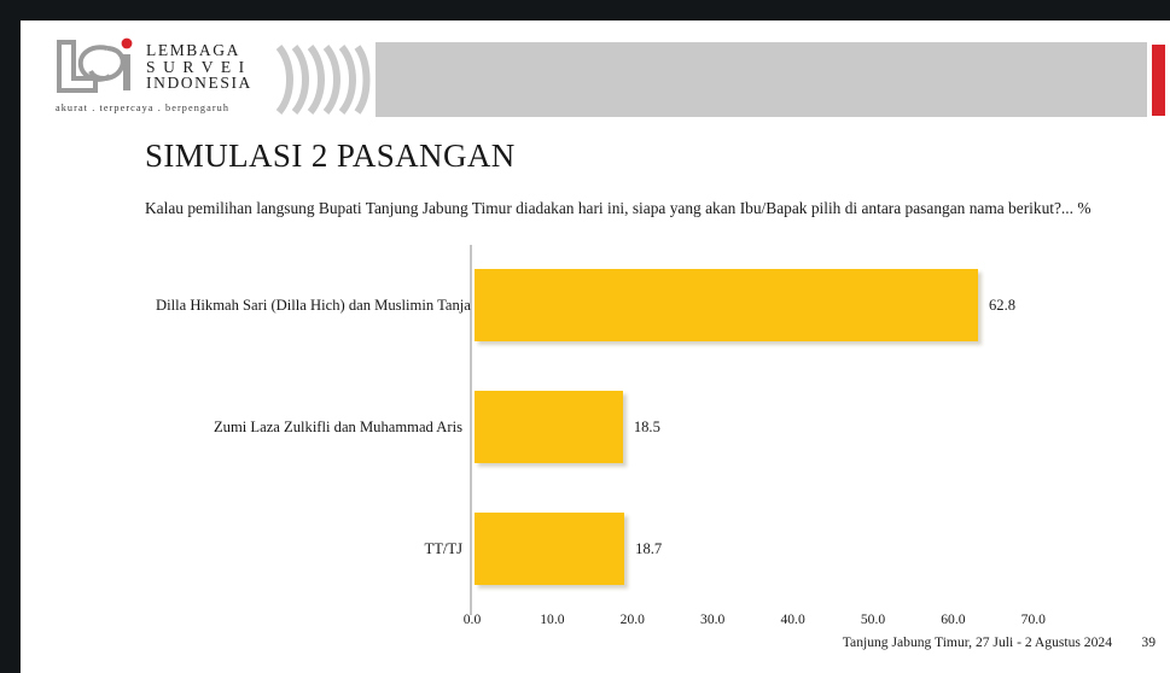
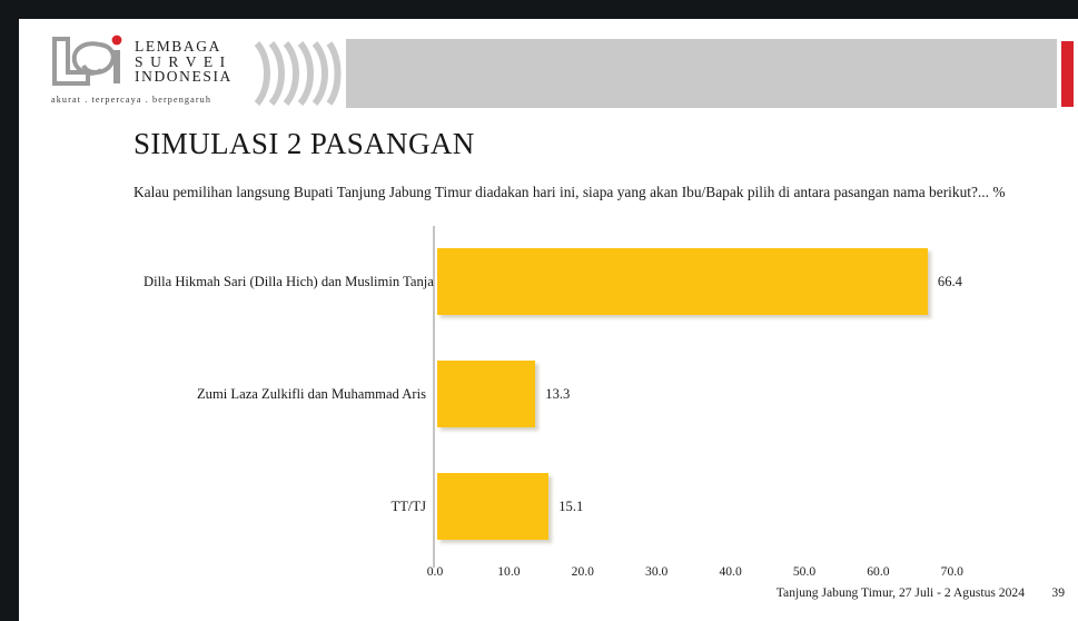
Dilla Hikmah Sari (Dilla Hich) dan Muslimin Tanja: 62.8 -> 66.4
Zumi Laza Zulkifli dan Muhammad Aris: 18.5 -> 13.3
TT/TJ: 18.7 -> 15.1
